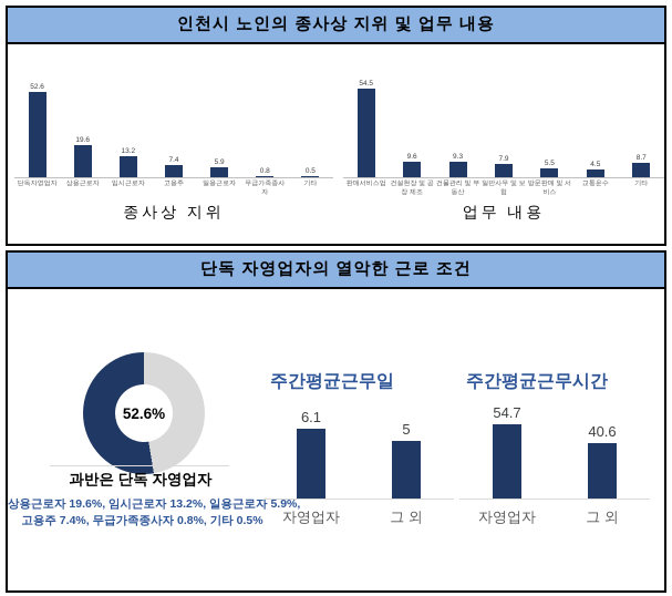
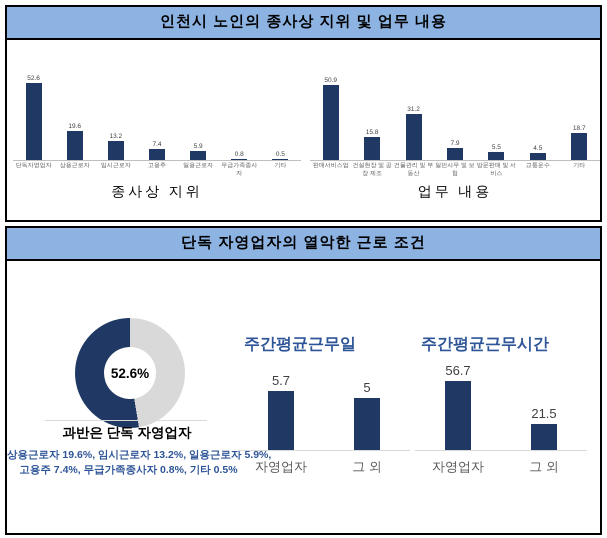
업무 내용/판매서비스업: 54.5 -> 50.9
업무 내용/건설현장 및 공장 제조: 9.6 -> 15.8
업무 내용/건물관리 및 부동산: 9.3 -> 31.2
업무 내용/기타: 8.7 -> 18.7
주간평균근무일/자영업자: 6.1 -> 5.7
주간평균근무시간/자영업자: 54.7 -> 56.7
주간평균근무시간/그 외: 40.6 -> 21.5
